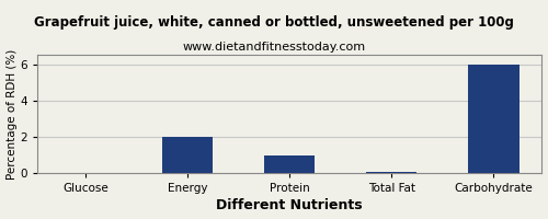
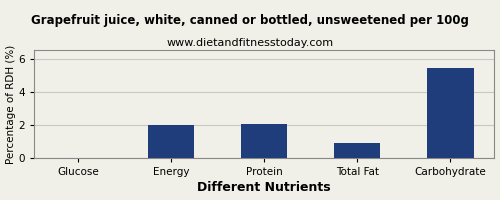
Protein: 1.0 -> 2.1
Total Fat: 0.1 -> 0.9
Carbohydrate: 6.0 -> 5.5
